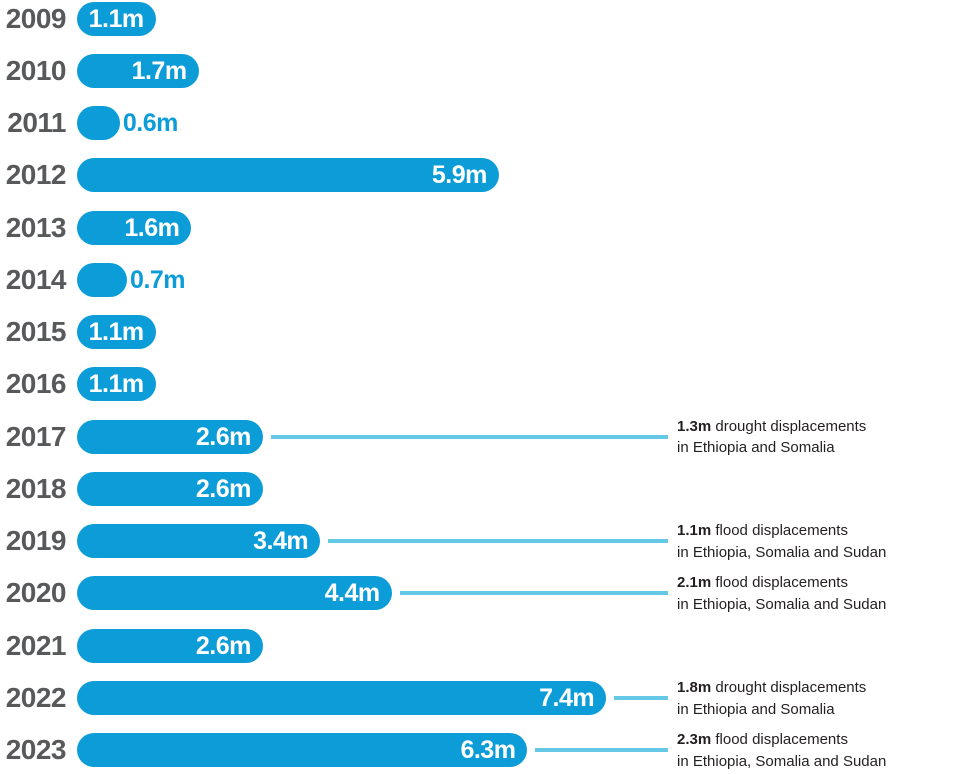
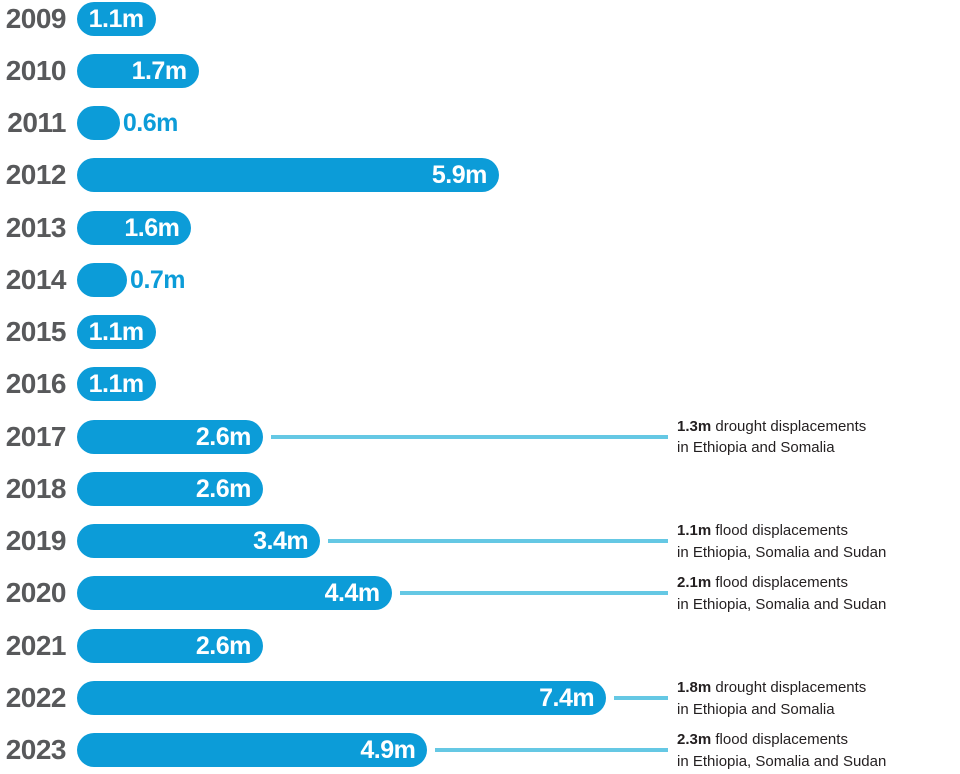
2023: 6.3m -> 4.9m
